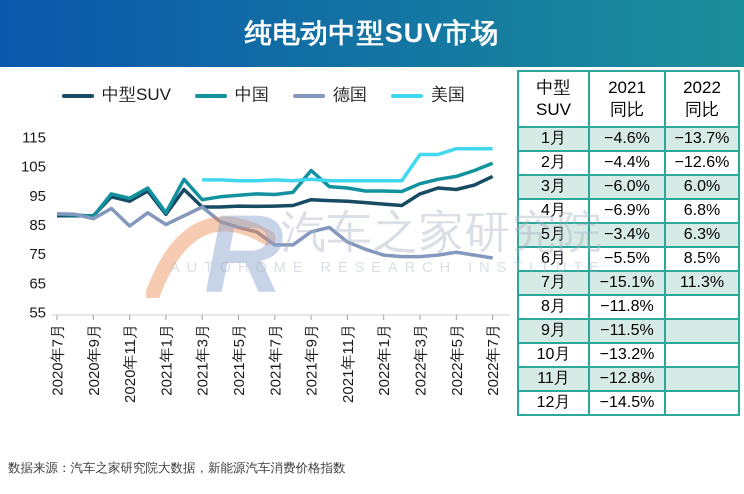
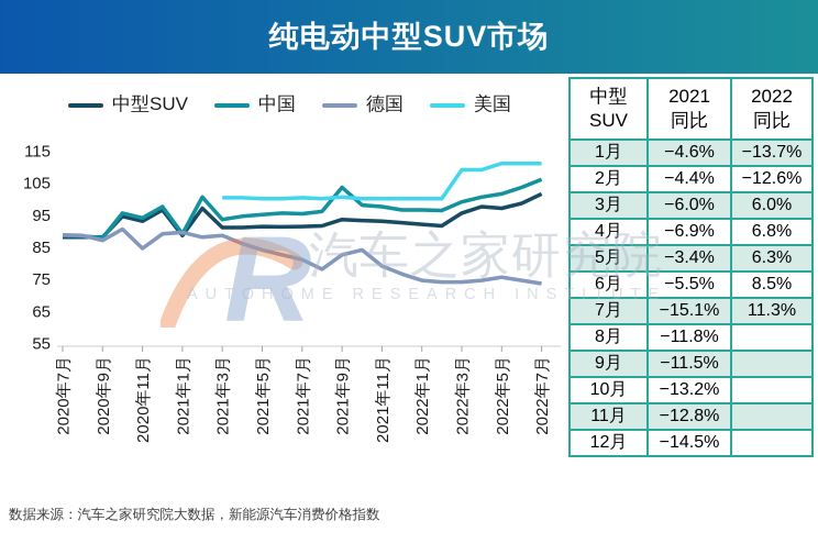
德国/2021年1月: 85 -> 90
德国/2021年3月: 91 -> 88
德国/2021年7月: 78 -> 81
